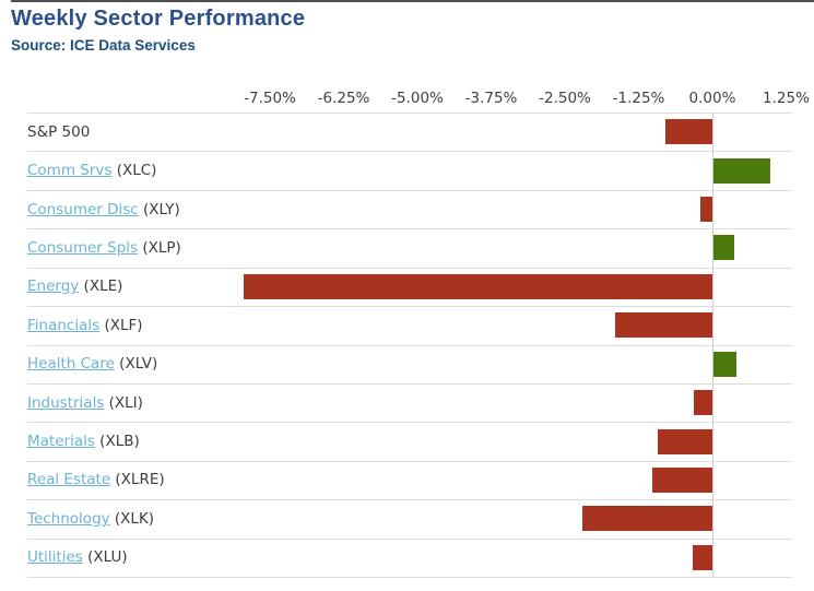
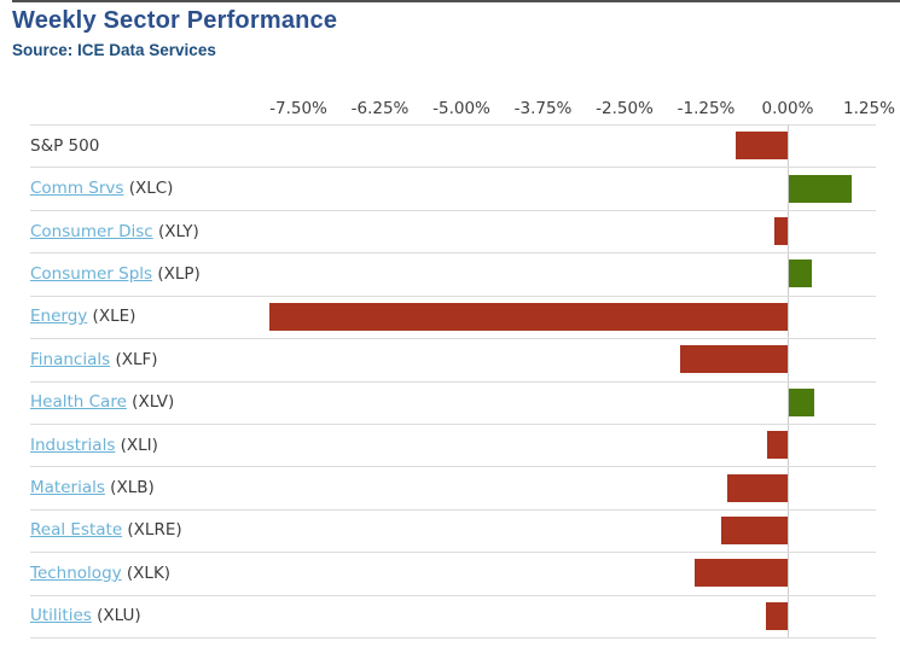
Technology: -2.2% -> -1.4%
